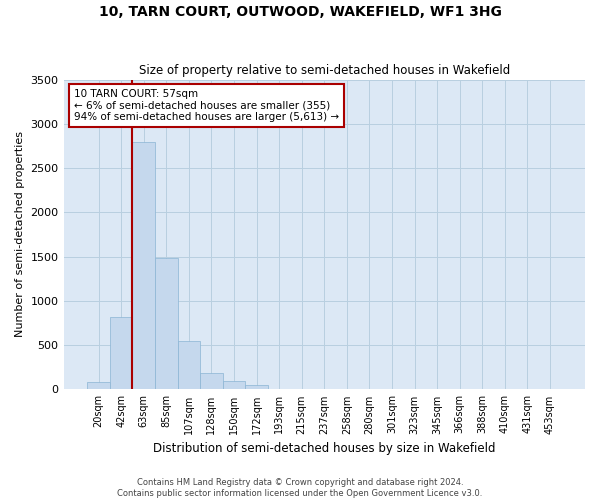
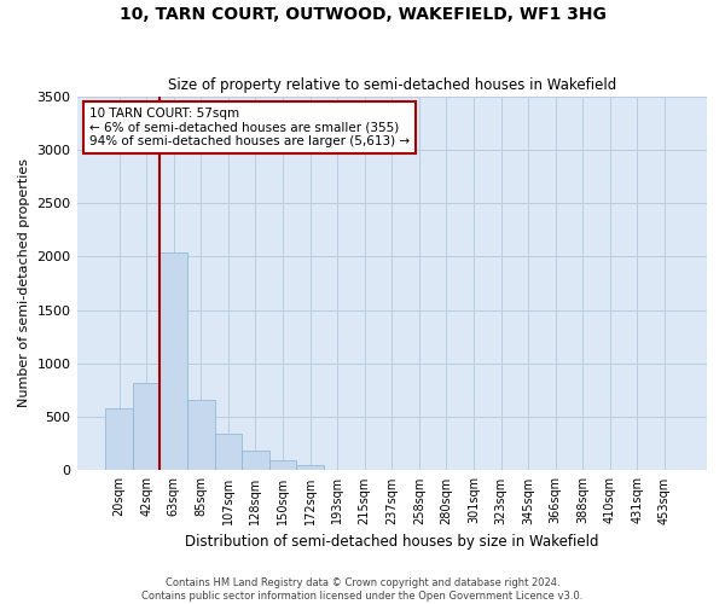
20sqm: 80 -> 580
63sqm: 2800 -> 2040
85sqm: 1480 -> 660
107sqm: 540 -> 340
